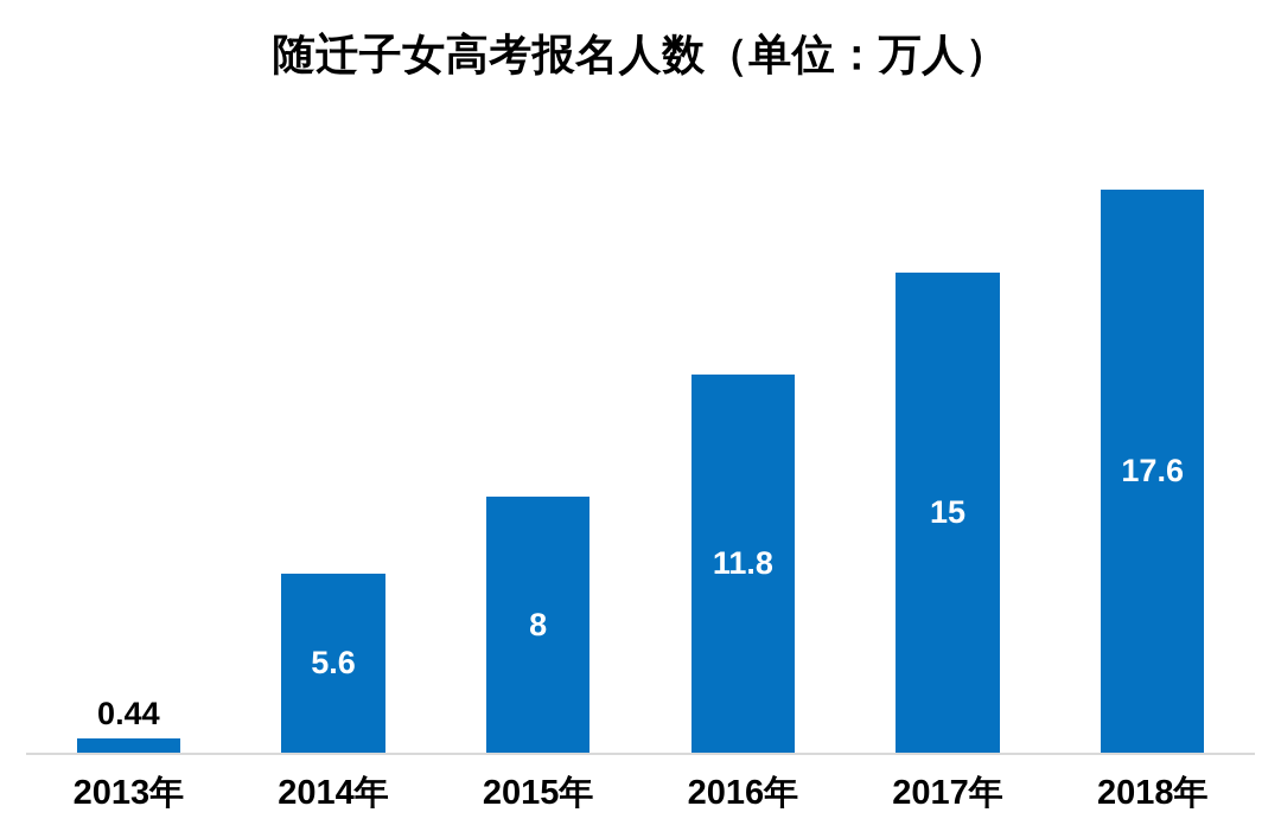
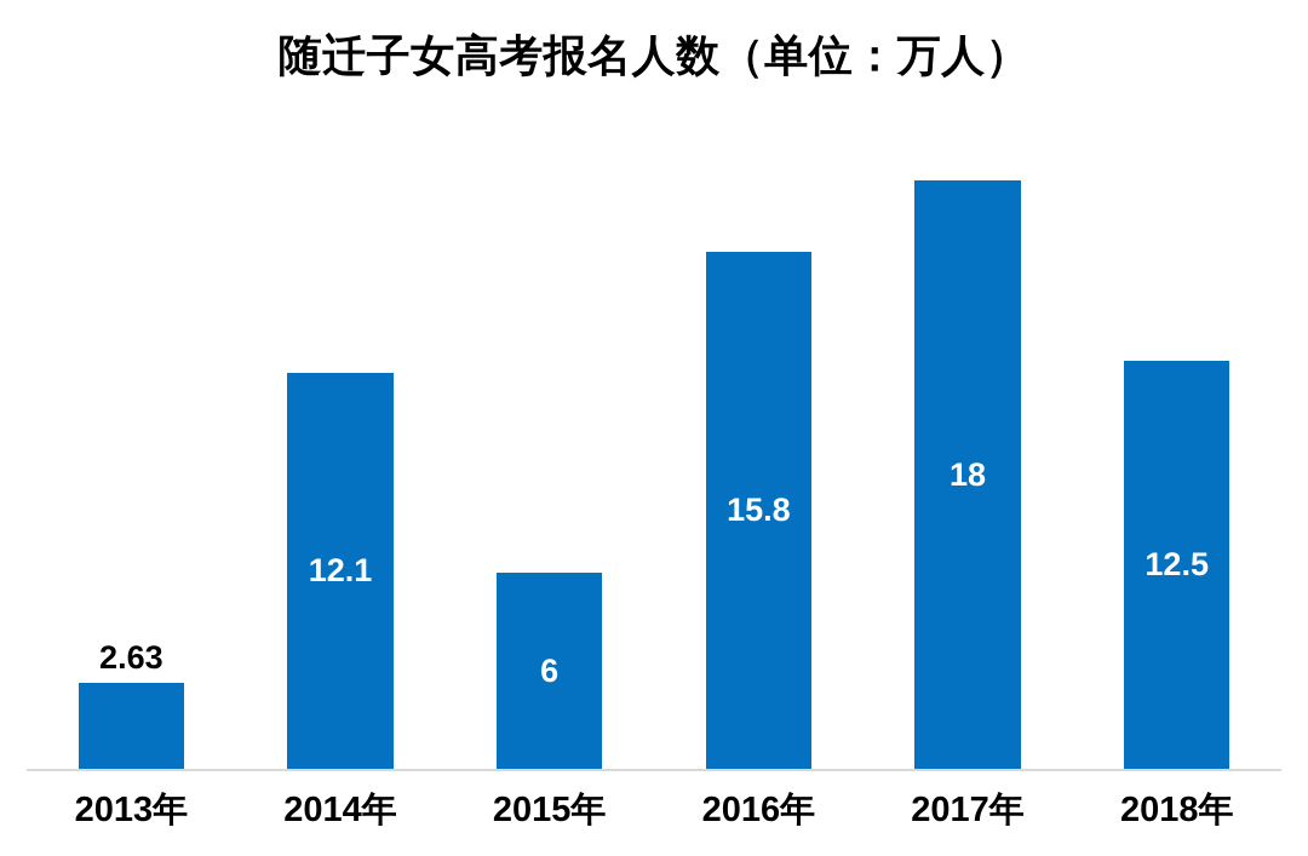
2013年: 0.44 -> 2.63
2014年: 5.6 -> 12.1
2015年: 8 -> 6
2016年: 11.8 -> 15.8
2017年: 15 -> 18
2018年: 17.6 -> 12.5
